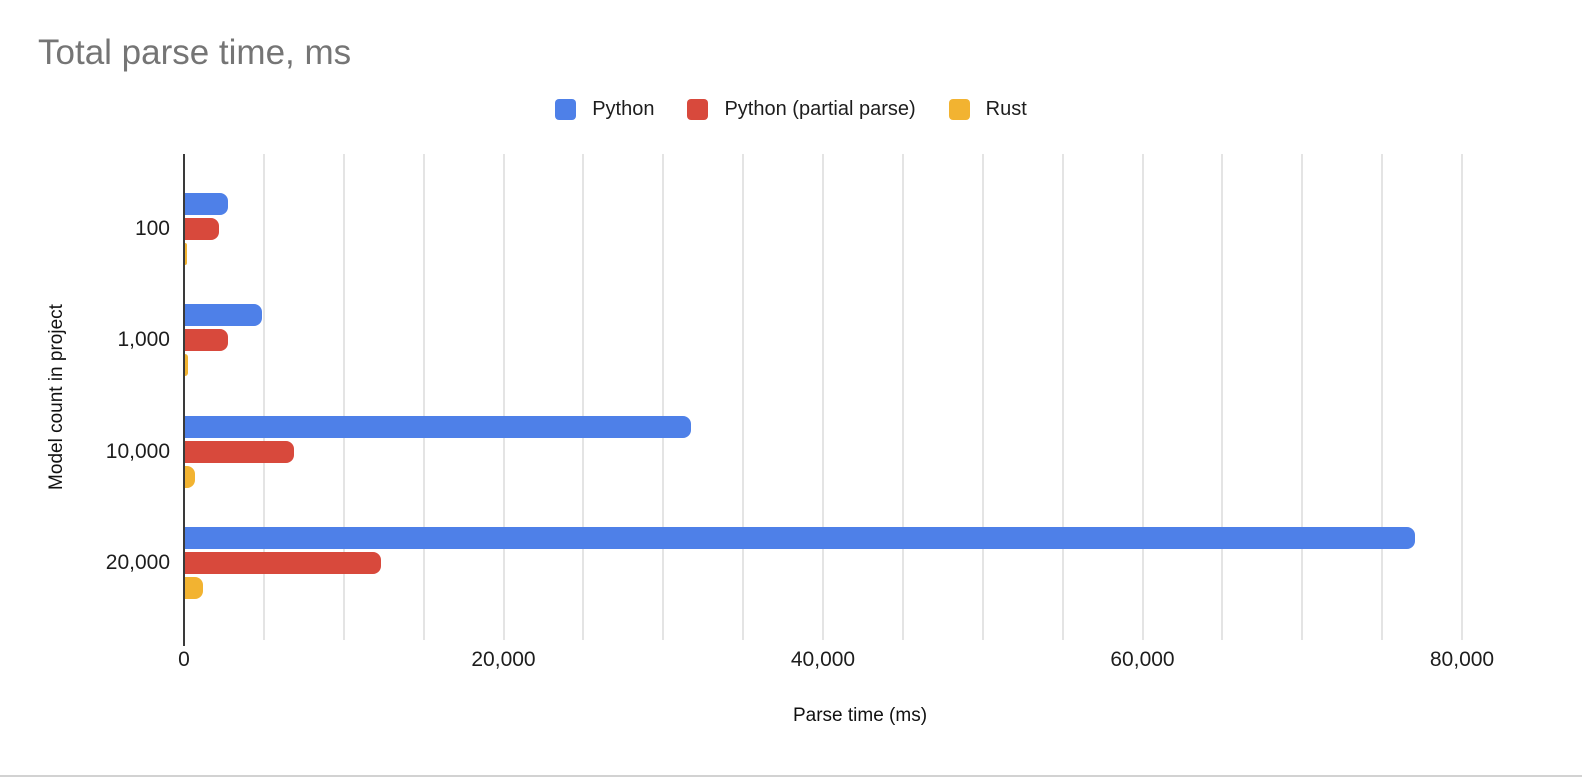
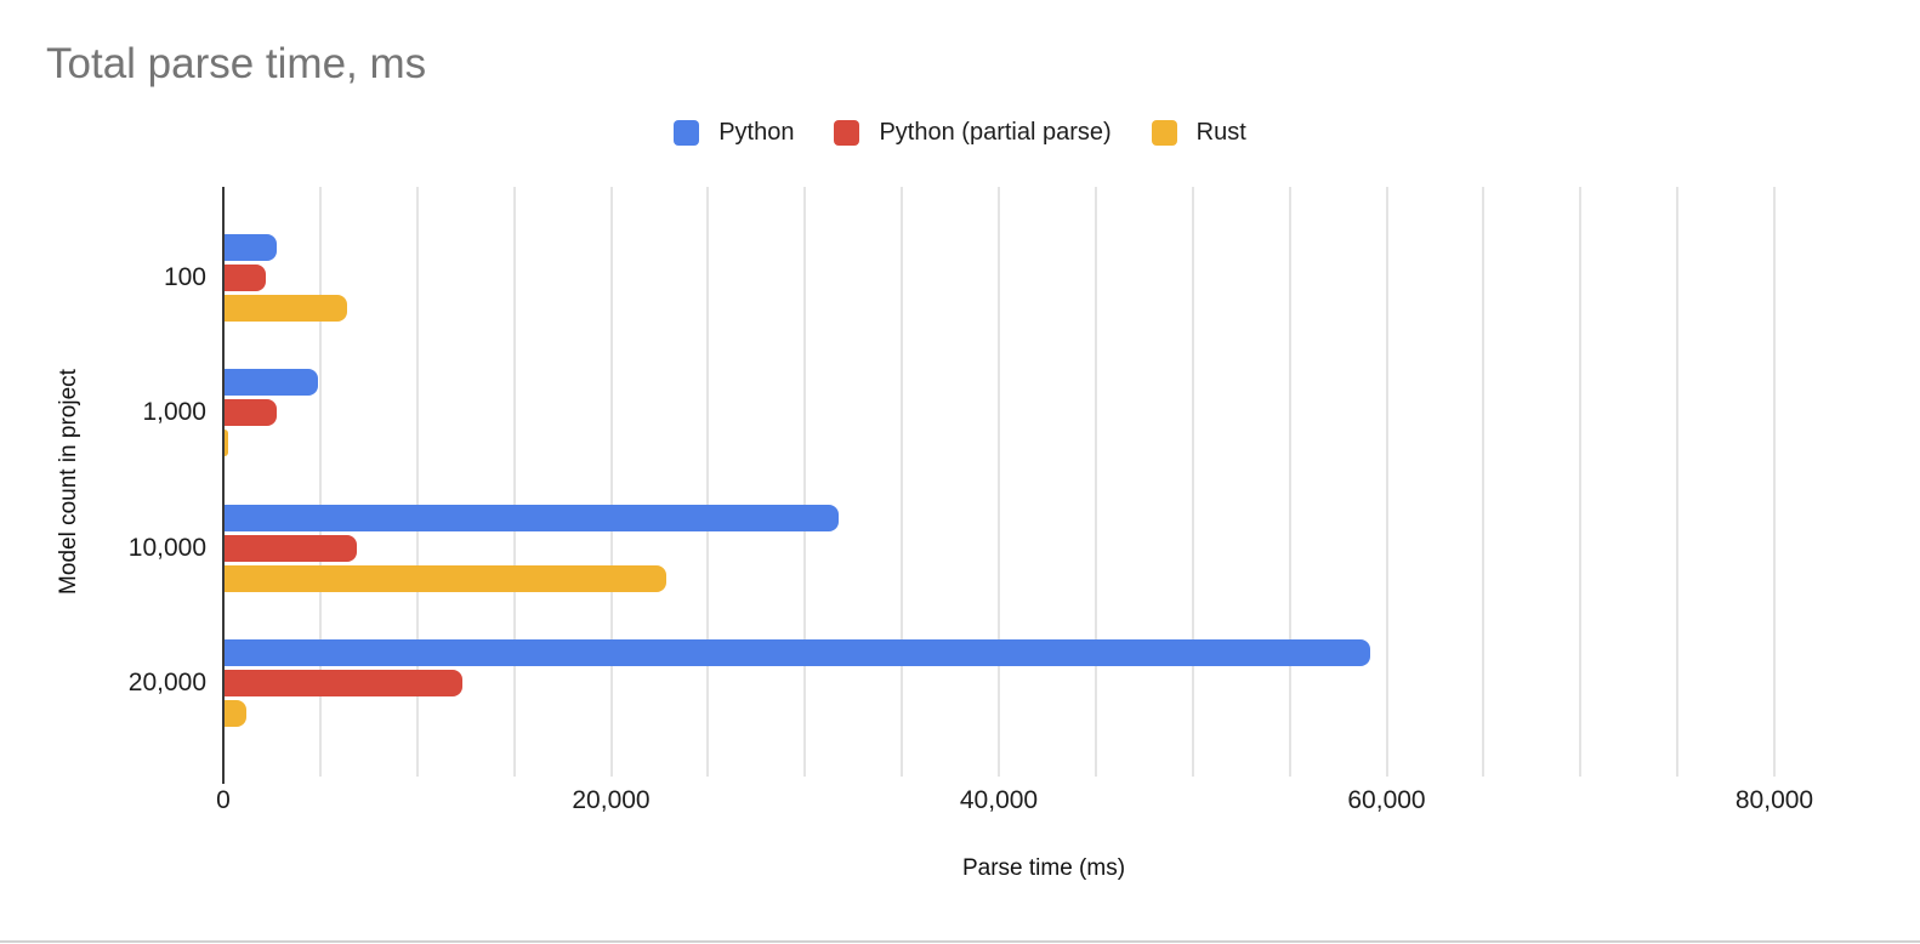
Rust/100: 100 -> 6300
Rust/10,000: 600 -> 22800
Python/20,000: 77000 -> 59100
